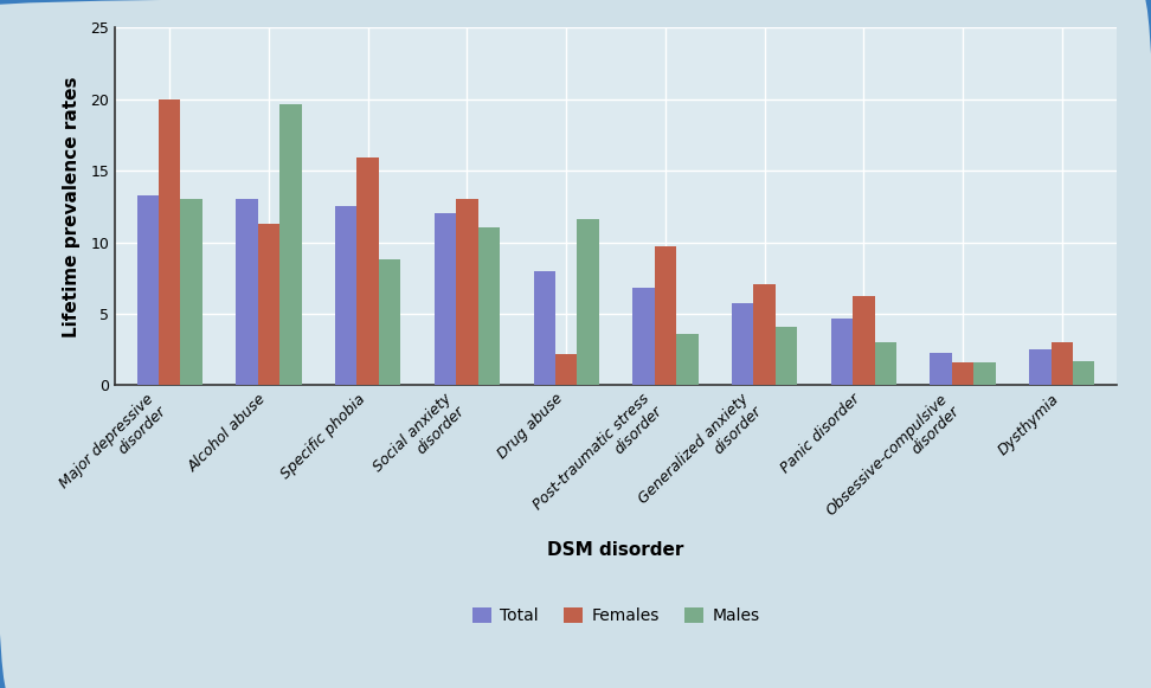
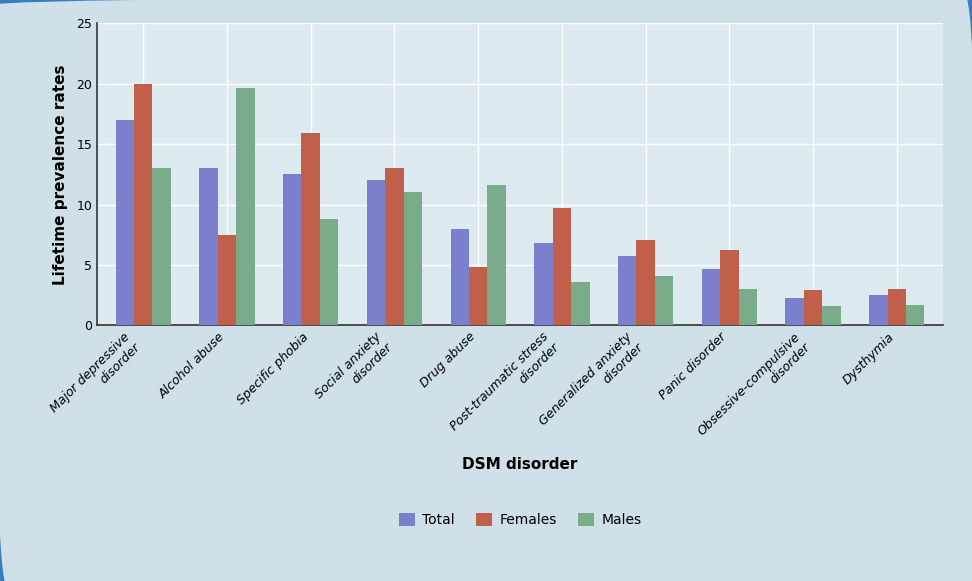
Total/Major depressive disorder: 13.3 -> 17.0
Females/Alcohol abuse: 11.3 -> 7.5
Females/Drug abuse: 2.2 -> 4.8
Females/Obsessive-compulsive disorder: 1.6 -> 2.9
